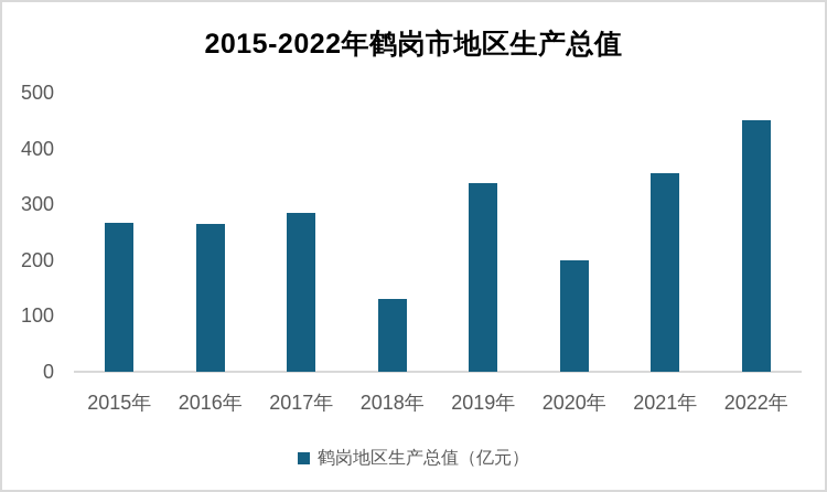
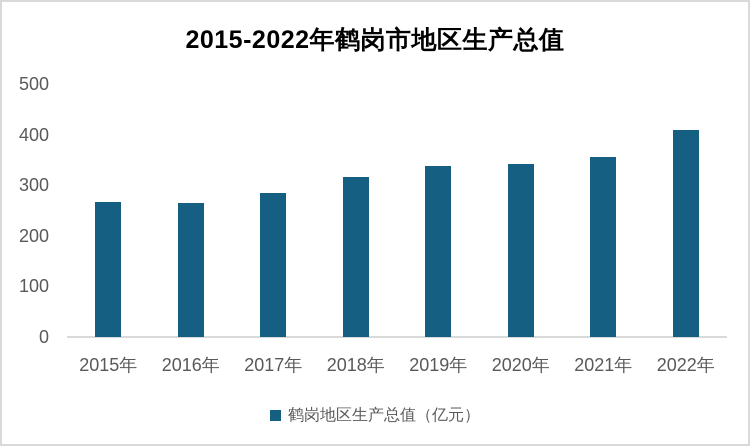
2018年: 130 -> 320
2020年: 200 -> 340
2022年: 450 -> 410
